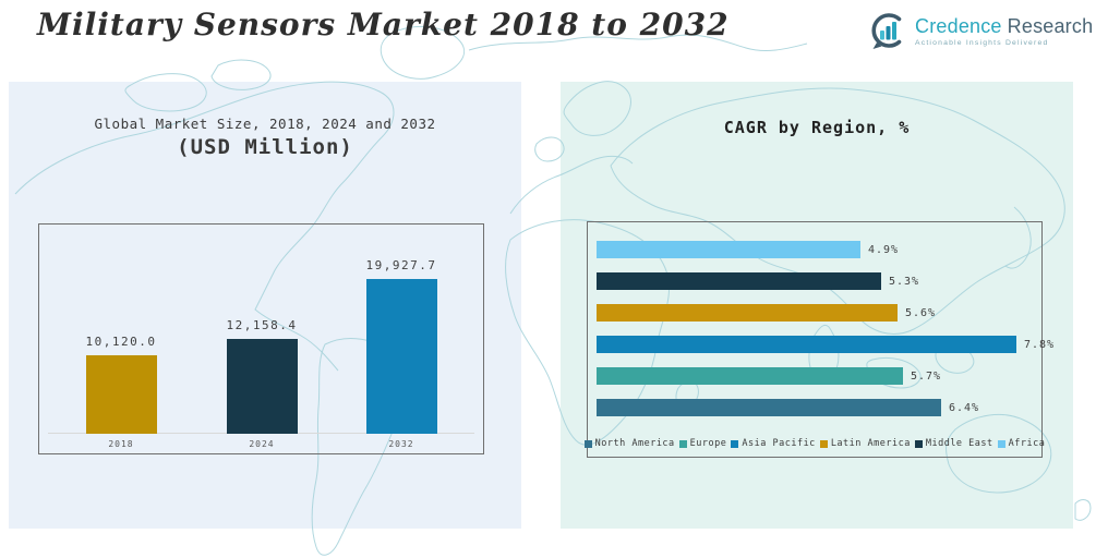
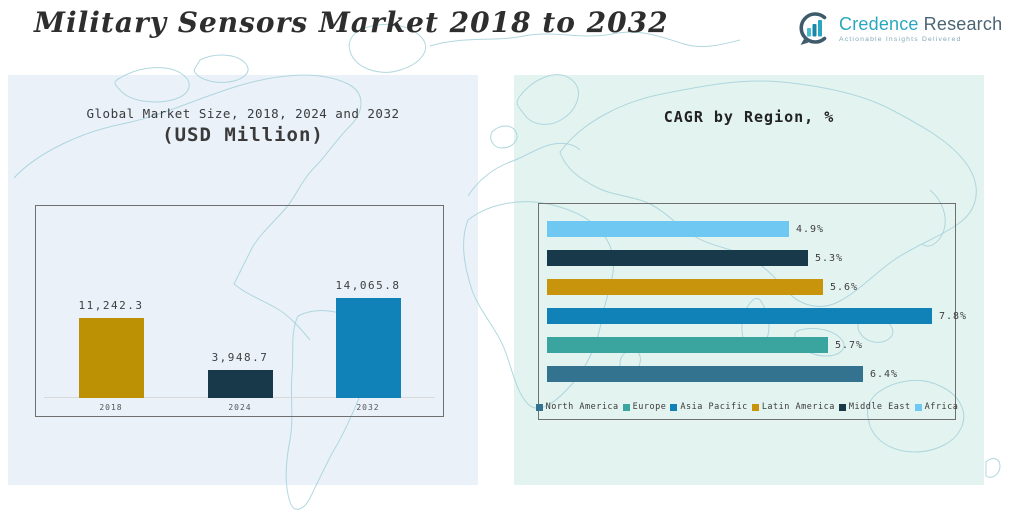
Global Market Size, 2018, 2024 and 2032 (USD Million)/2018: 10,120.0 -> 11,242.3
Global Market Size, 2018, 2024 and 2032 (USD Million)/2024: 12,158.4 -> 3,948.7
Global Market Size, 2018, 2024 and 2032 (USD Million)/2032: 19,927.7 -> 14,065.8
